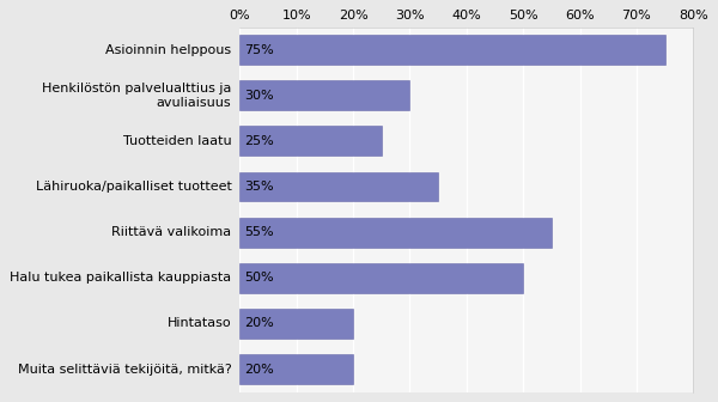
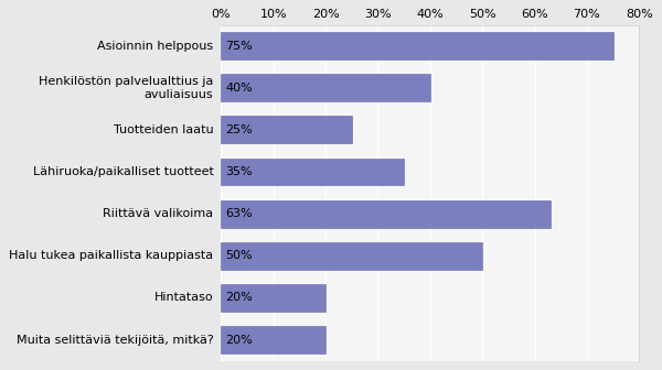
Henkilöstön palvelualttius ja avuliaisuus: 30% -> 40%
Riittävä valikoima: 55% -> 63%
